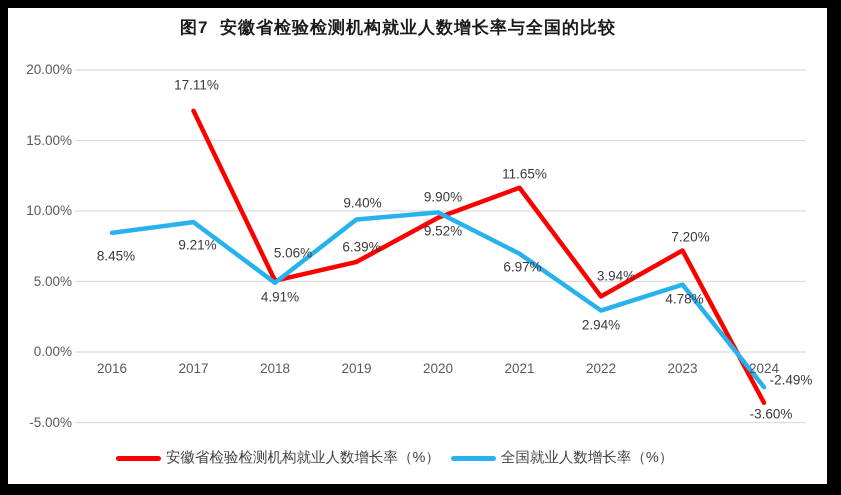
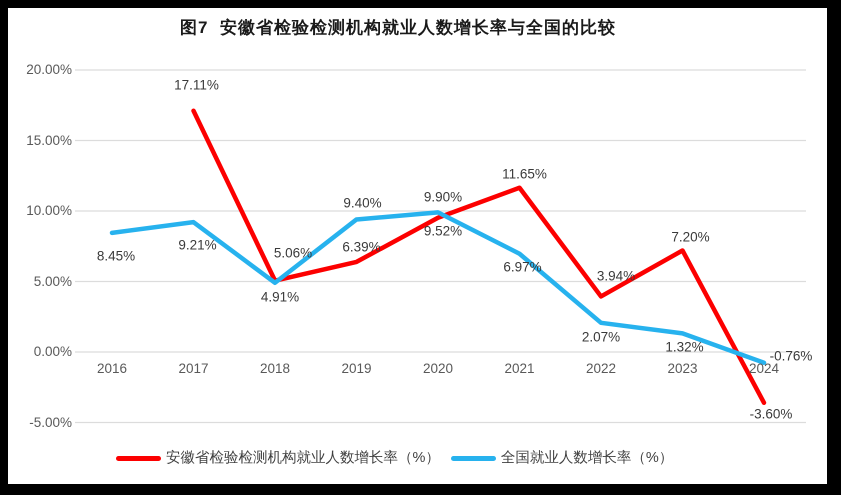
全国就业人数增长率（%）/2022: 2.94% -> 2.07%
全国就业人数增长率（%）/2023: 4.78% -> 1.32%
全国就业人数增长率（%）/2024: -2.49% -> -0.76%
